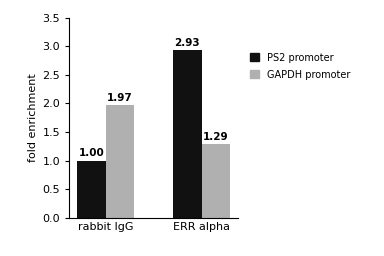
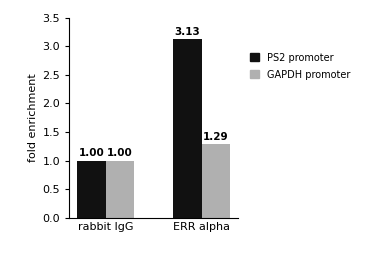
GAPDH promoter/rabbit IgG: 1.97 -> 1.00
PS2 promoter/ERR alpha: 2.93 -> 3.13
